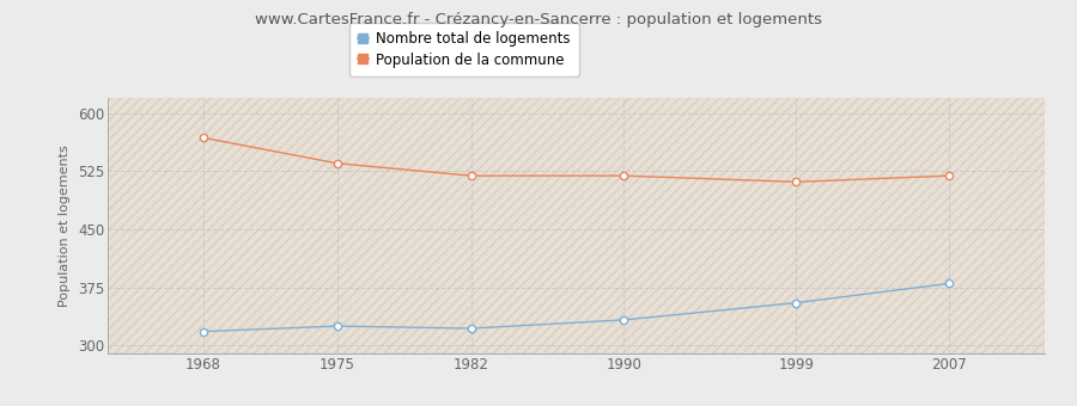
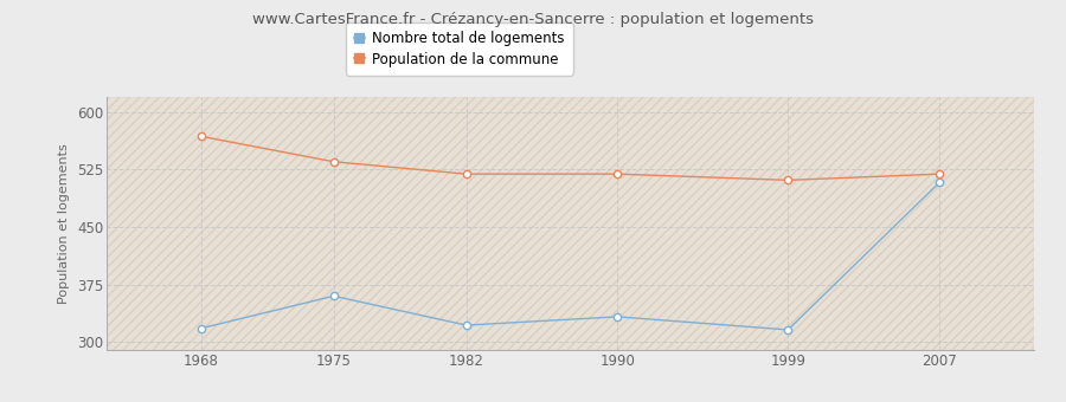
Nombre total de logements/1975: 325 -> 360
Nombre total de logements/1999: 355 -> 316
Nombre total de logements/2007: 380 -> 508
